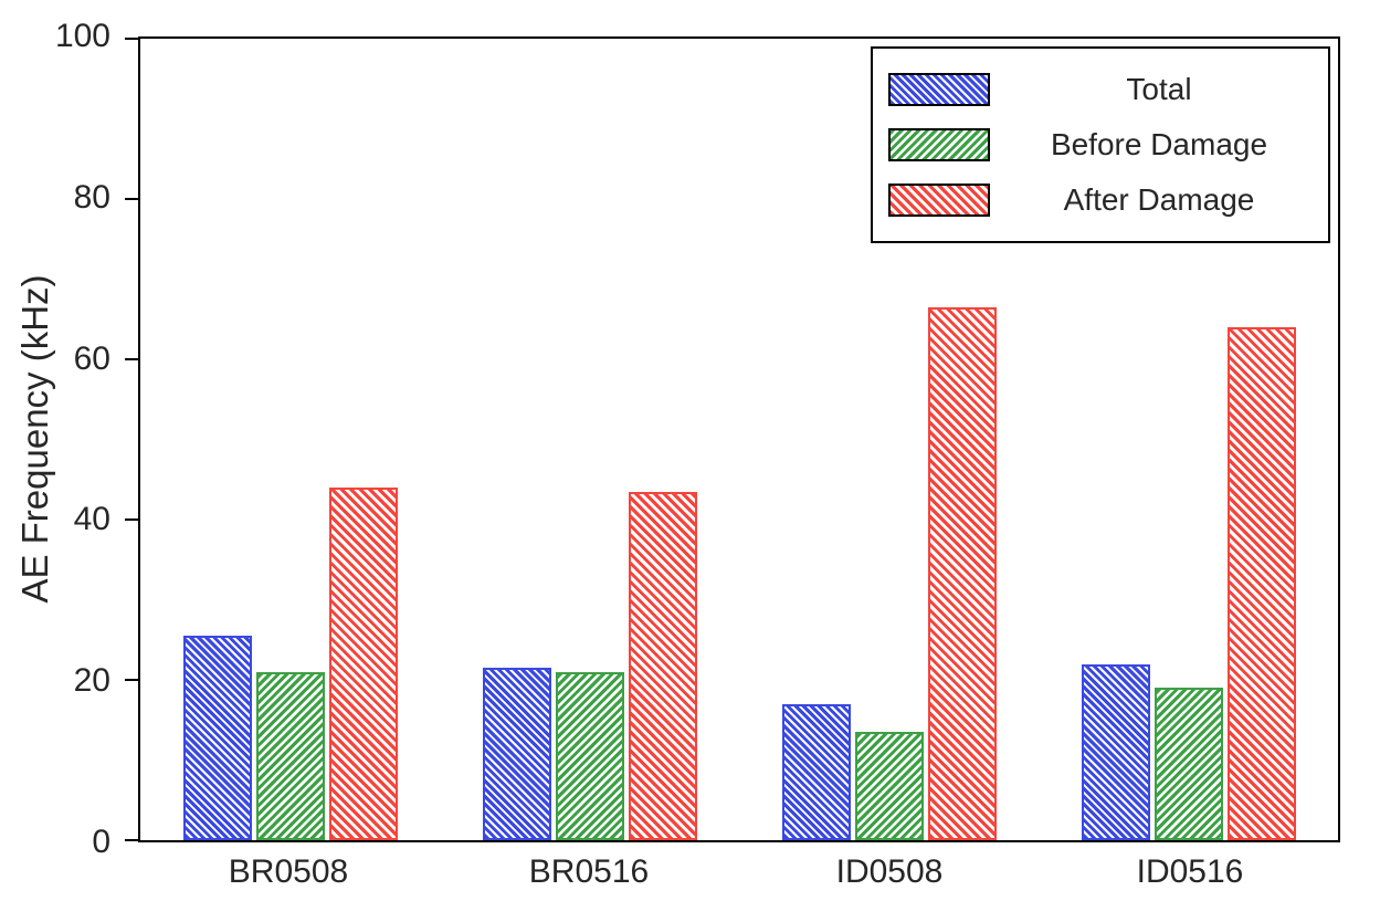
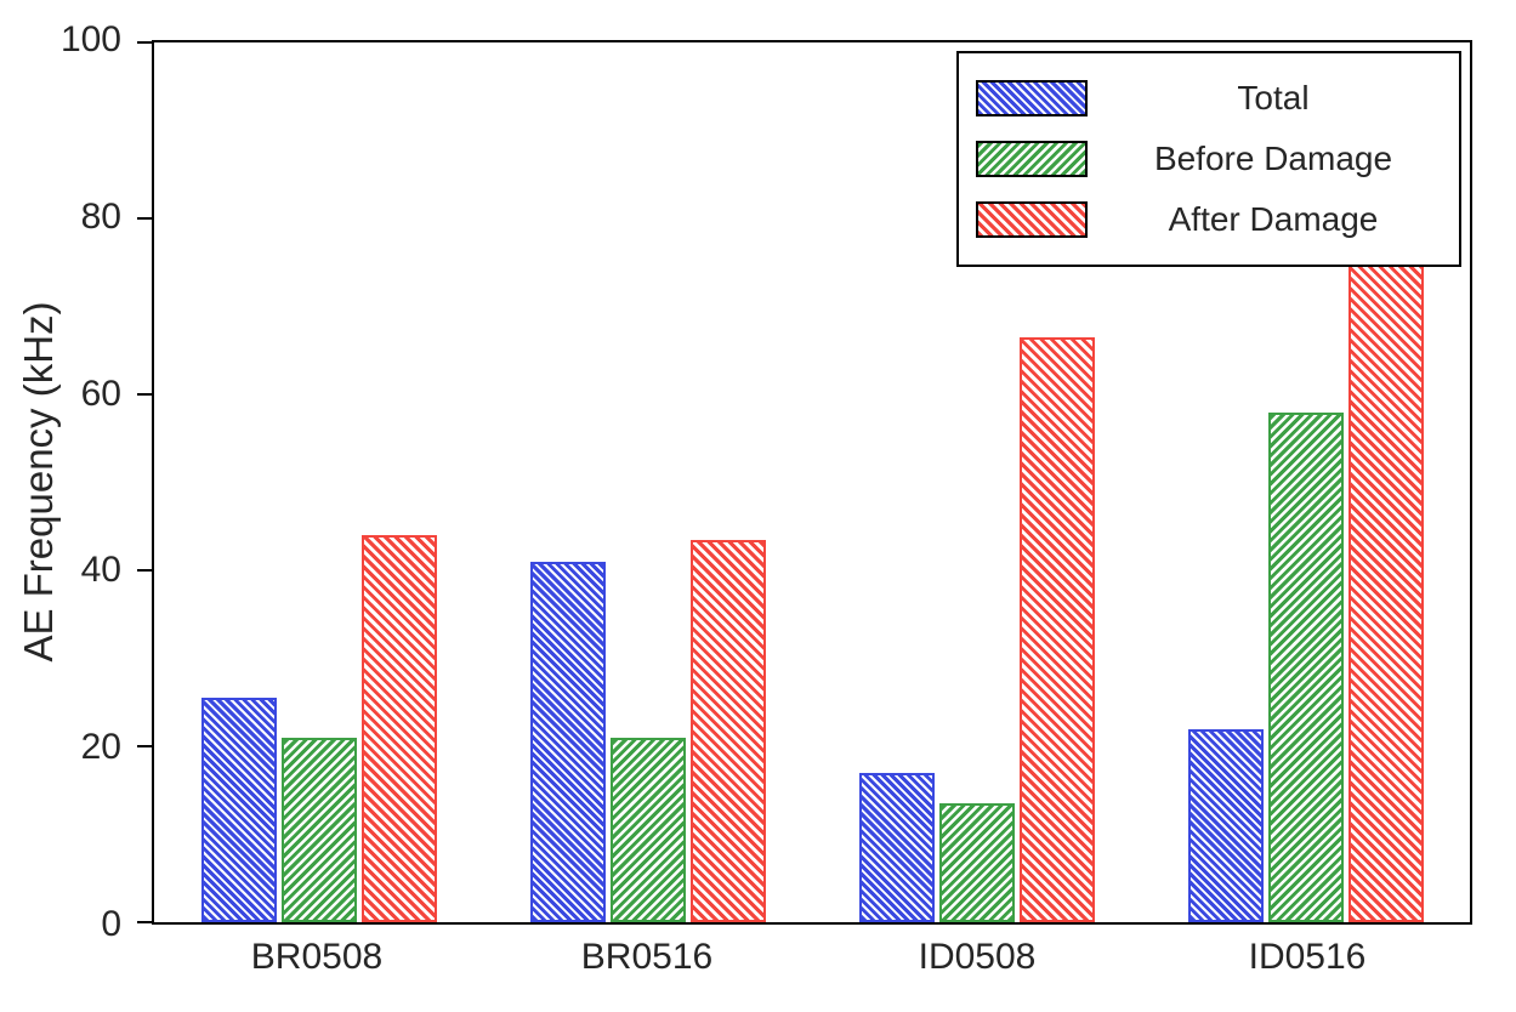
Total/BR0516: 22 -> 41
Before Damage/ID0516: 19 -> 58
After Damage/ID0516: 64 -> 84
